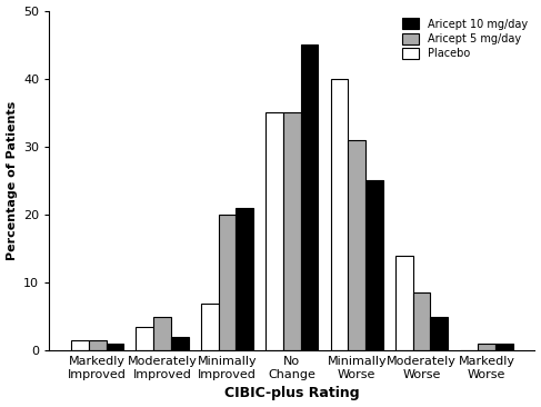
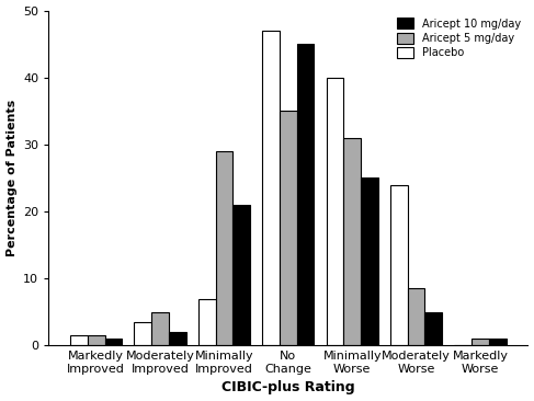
Aricept 5 mg/day/Minimally Improved: 20.0 -> 29.0
Placebo/No Change: 35.0 -> 47.0
Placebo/Moderately Worse: 14.0 -> 24.0
